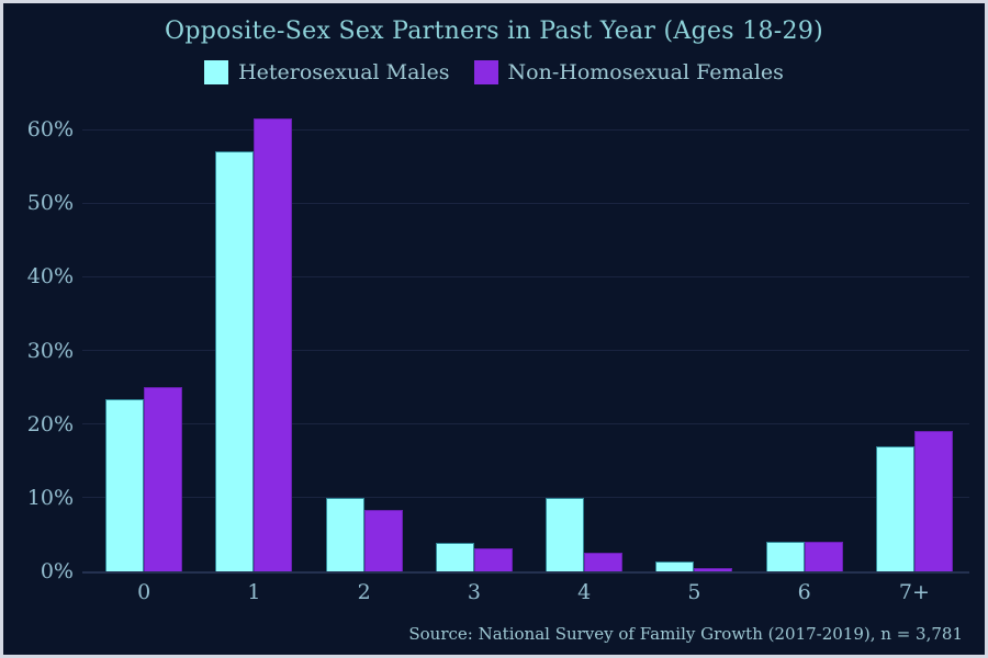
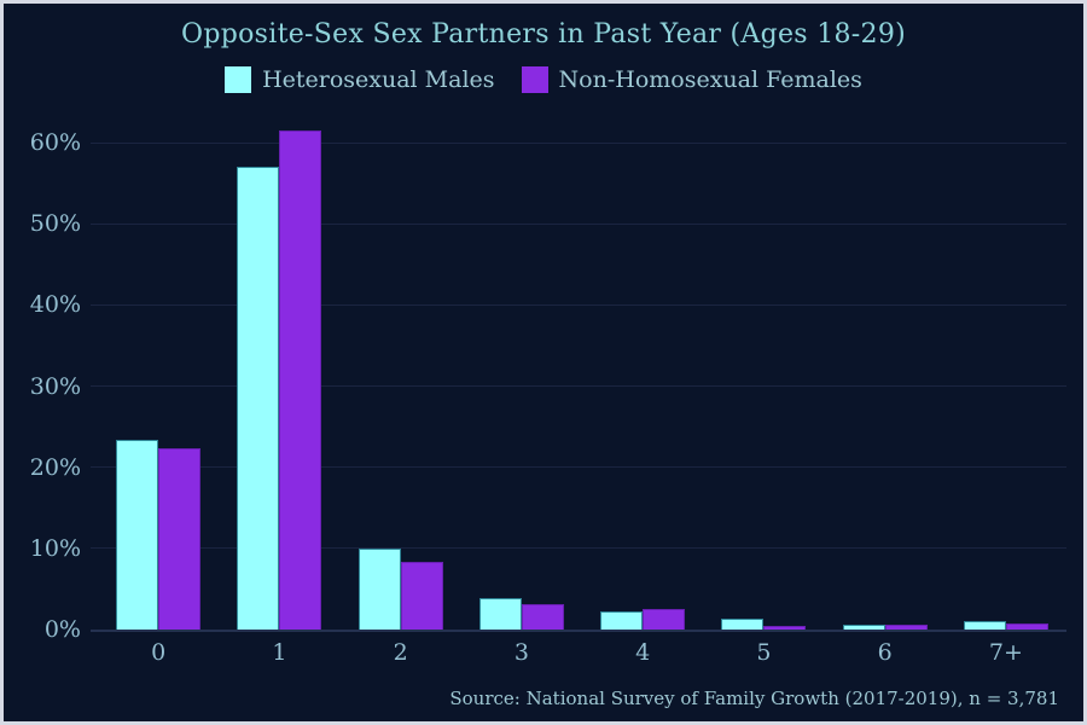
Non-Homosexual Females/0: 25% -> 22%
Heterosexual Males/4: 10% -> 2%
Heterosexual Males/6: 4% -> 1%
Non-Homosexual Females/6: 4% -> 1%
Heterosexual Males/7+: 17% -> 1%
Non-Homosexual Females/7+: 19% -> 1%
